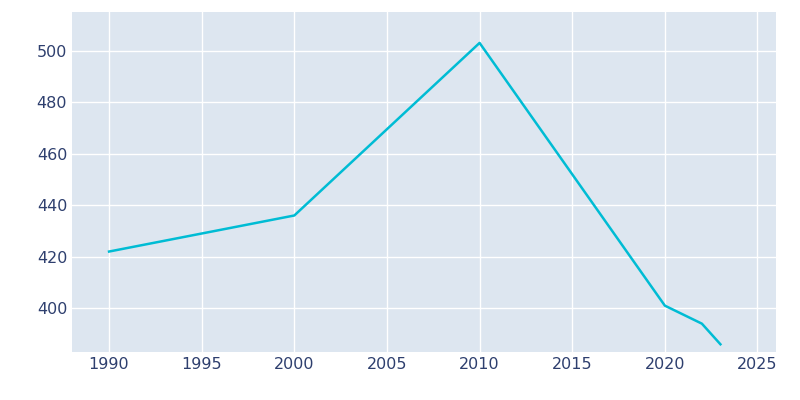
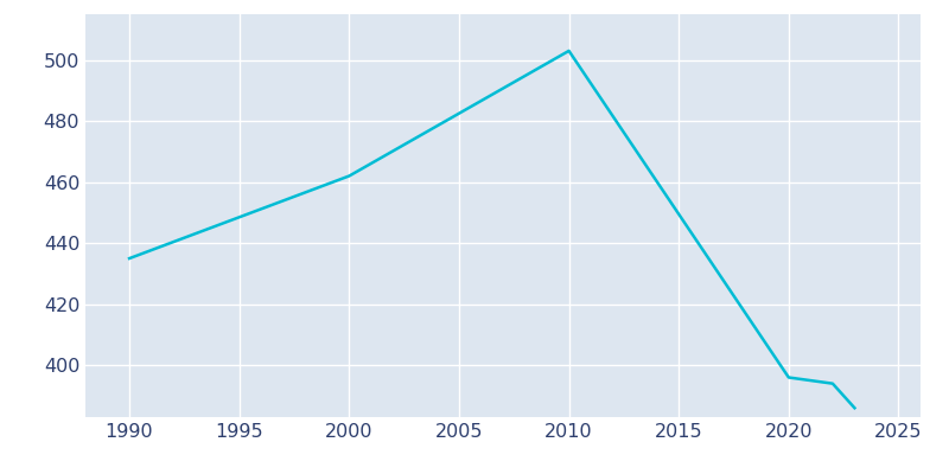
1990: 422 -> 435
2000: 436 -> 462
2020: 401 -> 396
